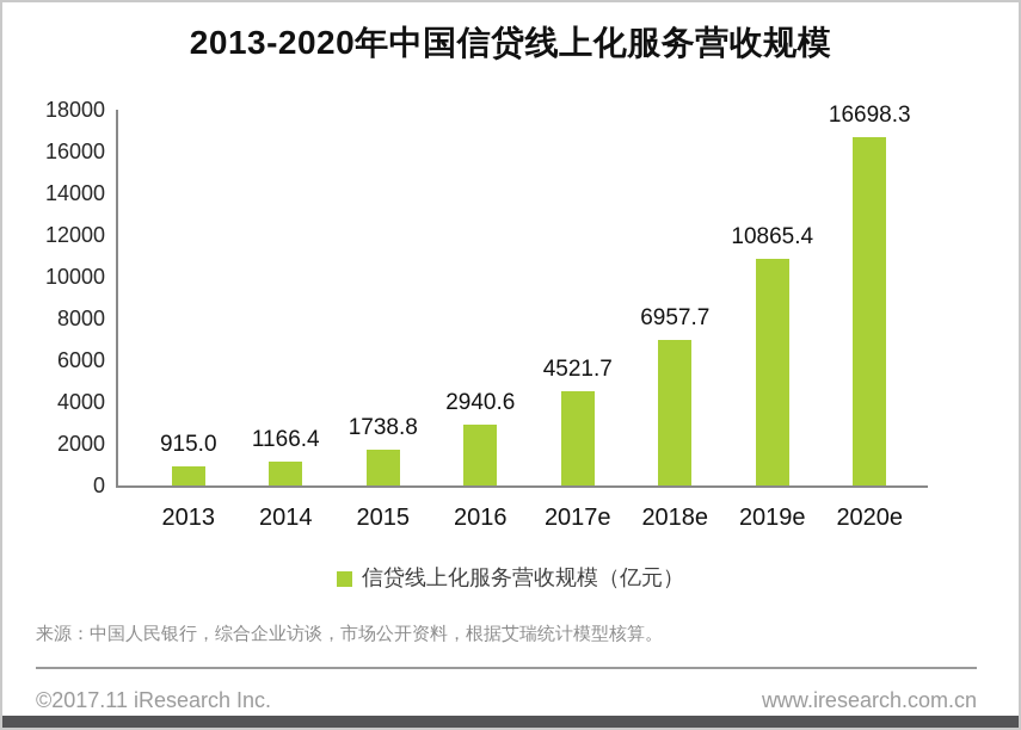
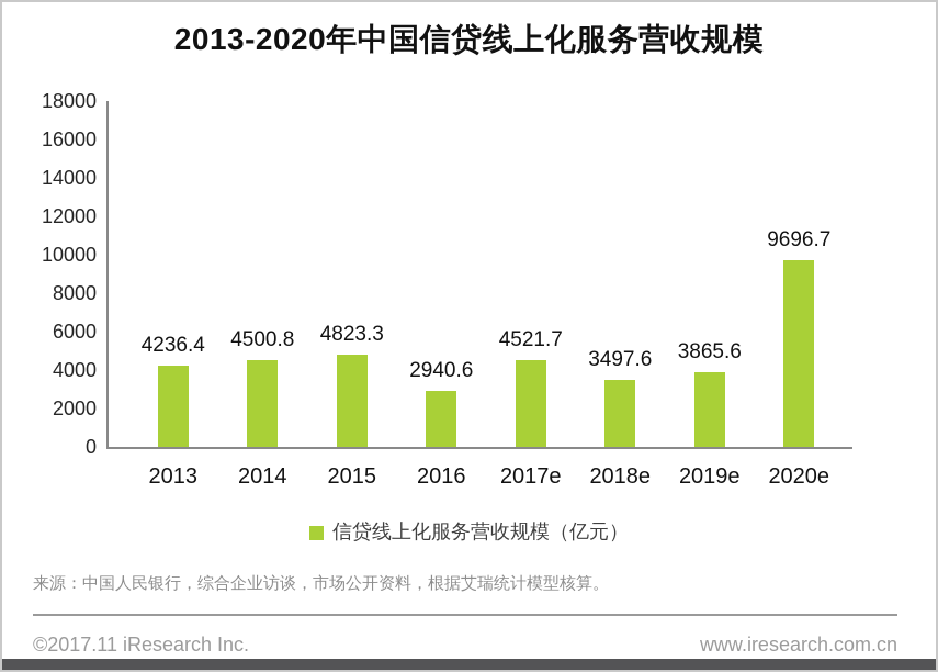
2013: 915.0 -> 4236.4
2014: 1166.4 -> 4500.8
2015: 1738.8 -> 4823.3
2018e: 6957.7 -> 3497.6
2019e: 10865.4 -> 3865.6
2020e: 16698.3 -> 9696.7
